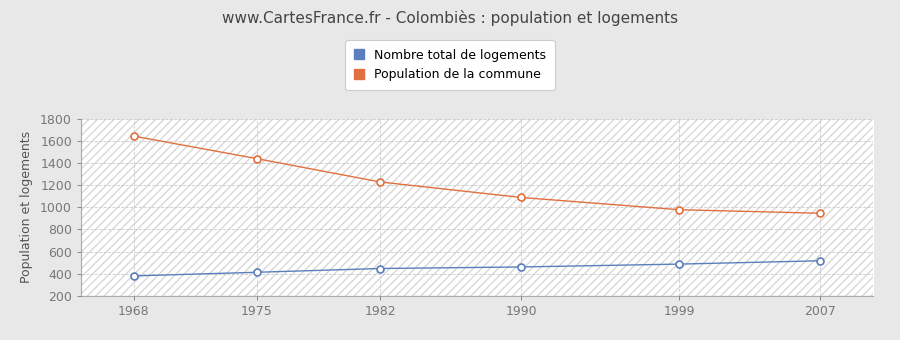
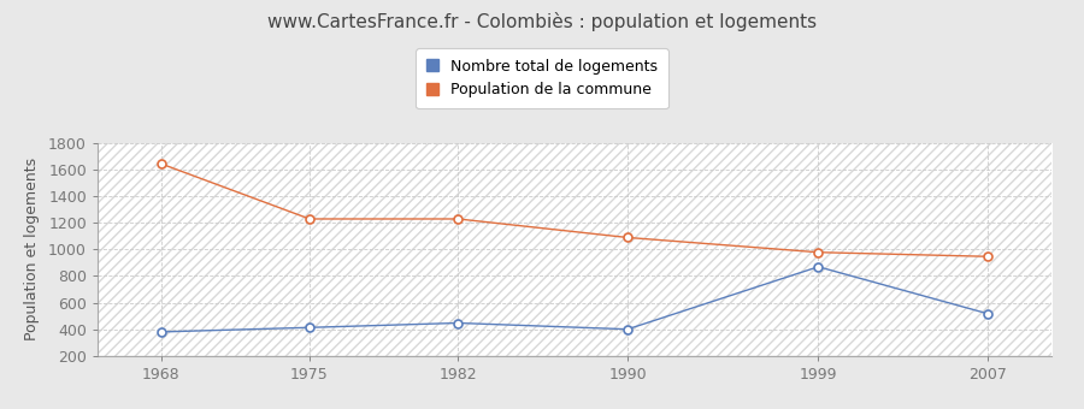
Population de la commune/1975: 1440 -> 1230
Nombre total de logements/1990: 460 -> 400
Nombre total de logements/1999: 490 -> 870
